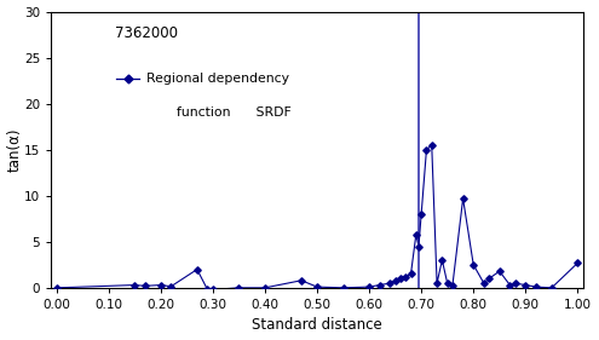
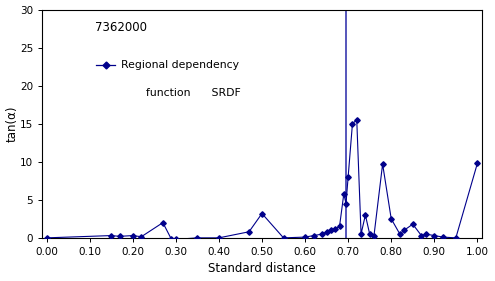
0.50: 0.1 -> 3.2
1.00: 2.7 -> 9.8
